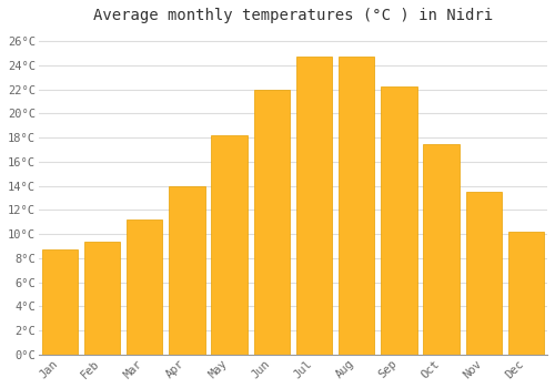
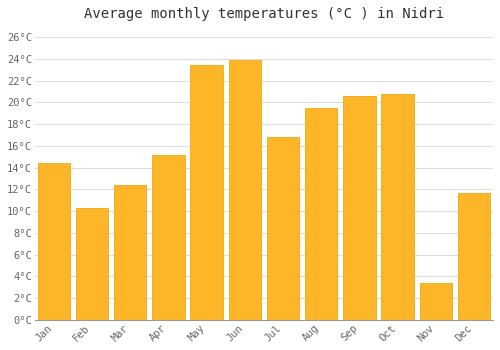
Jan: 8.7°C -> 14.4°C
Feb: 9.4°C -> 10.3°C
Mar: 11.2°C -> 12.4°C
Apr: 14.0°C -> 15.2°C
May: 18.2°C -> 23.4°C
Jun: 22.0°C -> 23.9°C
Jul: 24.7°C -> 16.8°C
Aug: 24.7°C -> 19.5°C
Sep: 22.2°C -> 20.6°C
Oct: 17.5°C -> 20.8°C
Nov: 13.5°C -> 3.4°C
Dec: 10.2°C -> 11.7°C
